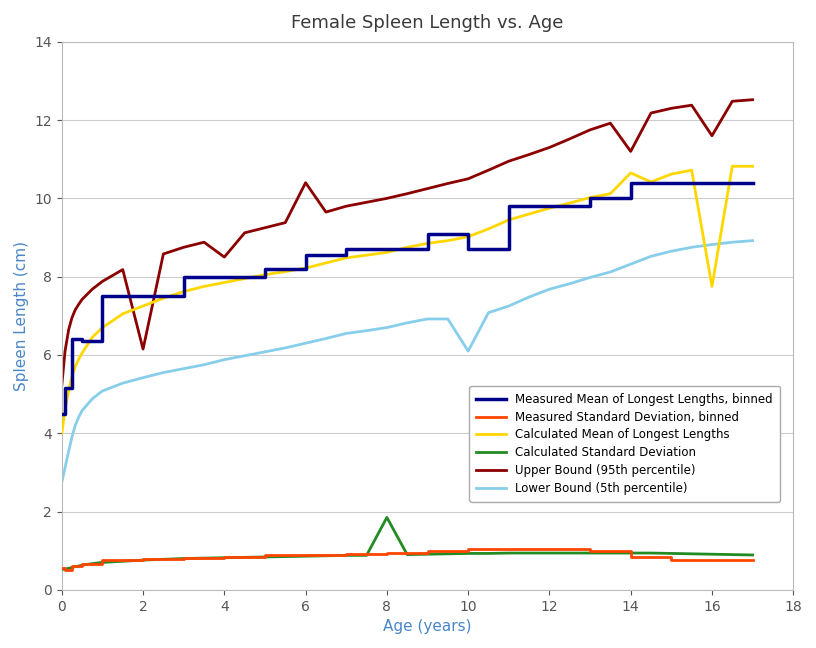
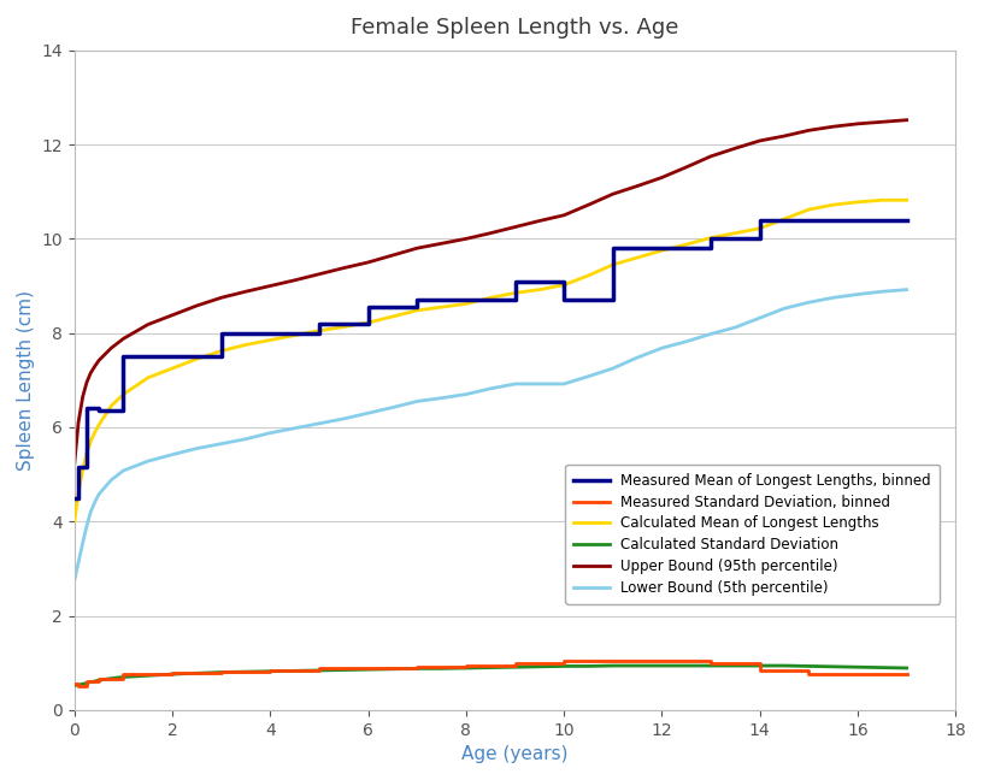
Upper Bound (95th percentile)/2: 6.15 -> 8.38
Upper Bound (95th percentile)/4: 8.50 -> 9.00
Upper Bound (95th percentile)/6: 10.40 -> 9.50
Calculated Standard Deviation/8: 1.85 -> 0.89
Lower Bound (5th percentile)/10: 6.10 -> 6.92
Calculated Mean of Longest Lengths/14: 10.65 -> 10.22
Upper Bound (95th percentile)/14: 11.20 -> 12.08
Calculated Mean of Longest Lengths/16: 7.75 -> 10.78
Upper Bound (95th percentile)/16: 11.60 -> 12.44
